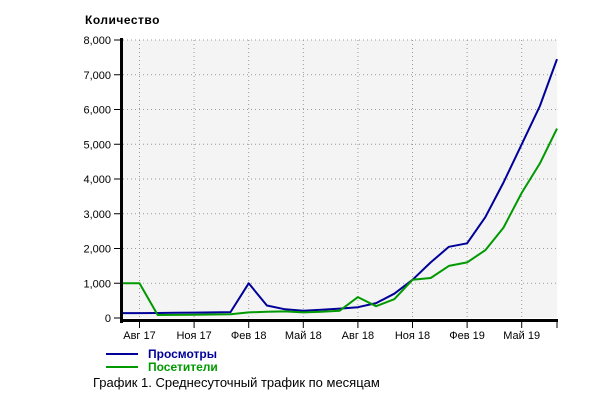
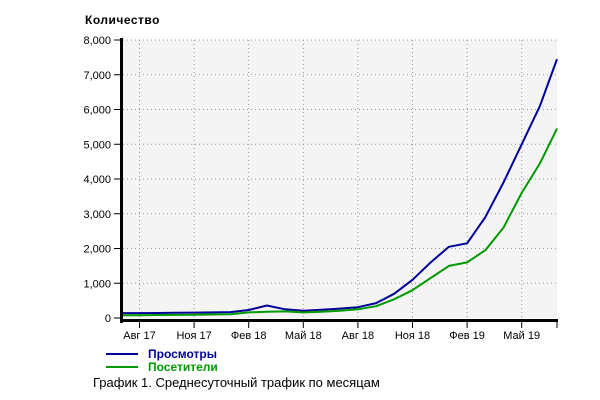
Посетители/Авг 17: 1000 -> 100
Просмотры/Фев 18: 1000 -> 200
Посетители/Авг 18: 600 -> 200
Посетители/Ноя 18: 1100 -> 800
